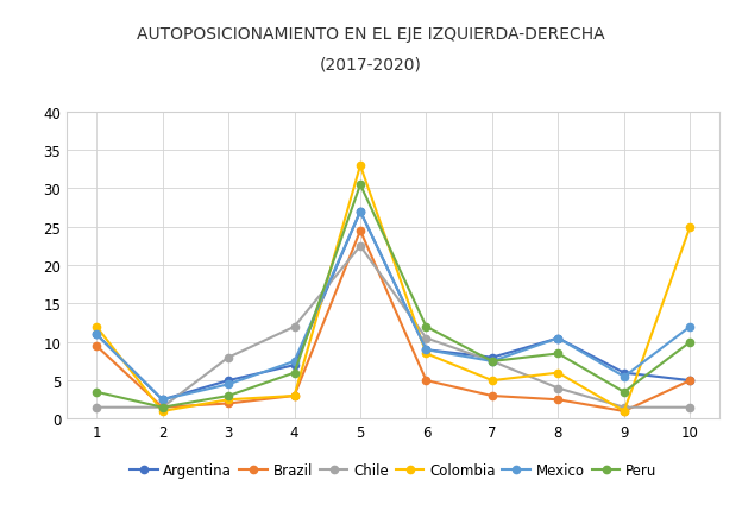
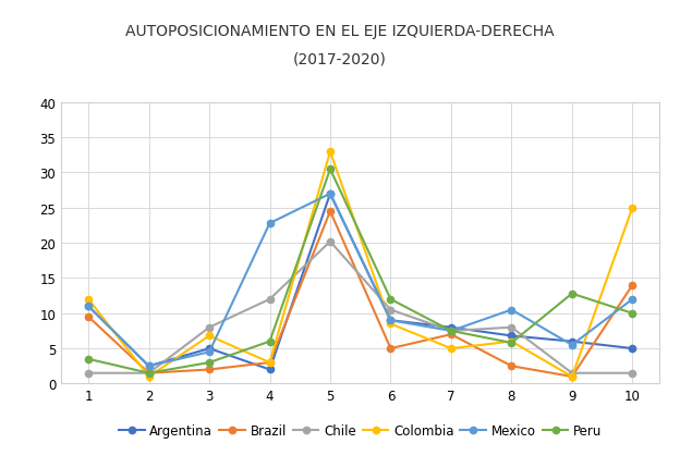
Colombia/3: 2.5 -> 6.8
Argentina/4: 7.0 -> 2.0
Mexico/4: 7.5 -> 22.8
Chile/5: 22.5 -> 20.2
Brazil/7: 3.0 -> 7.0
Argentina/8: 10.5 -> 6.8
Chile/8: 4.0 -> 8.0
Peru/8: 8.5 -> 5.8
Peru/9: 3.5 -> 12.8
Brazil/10: 5.0 -> 14.0
